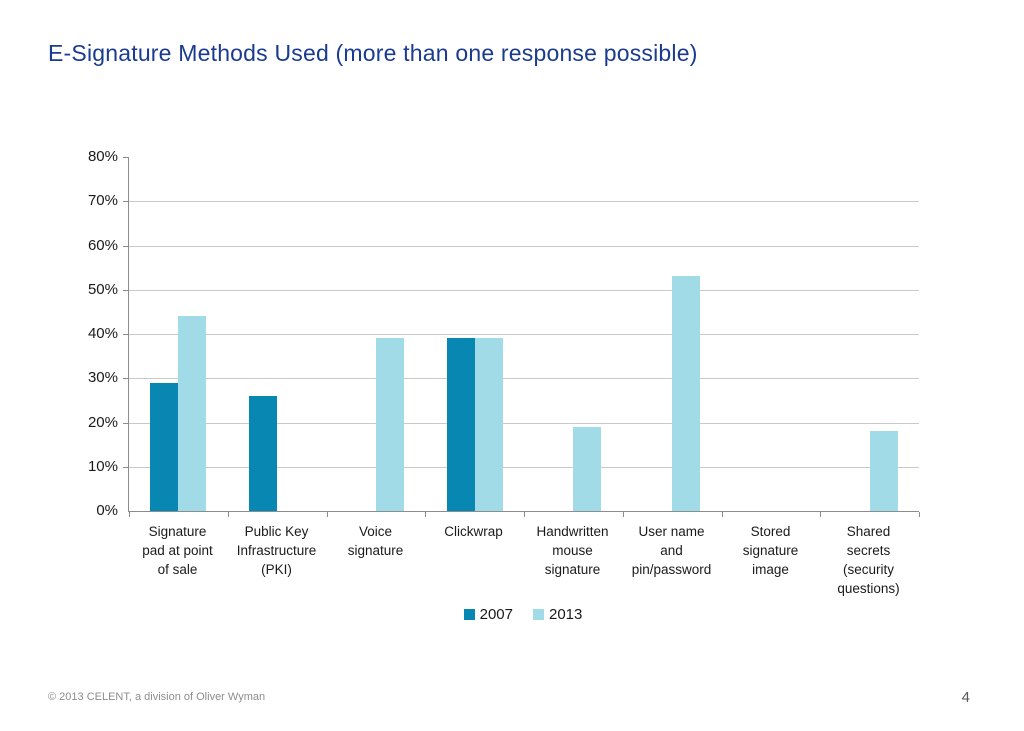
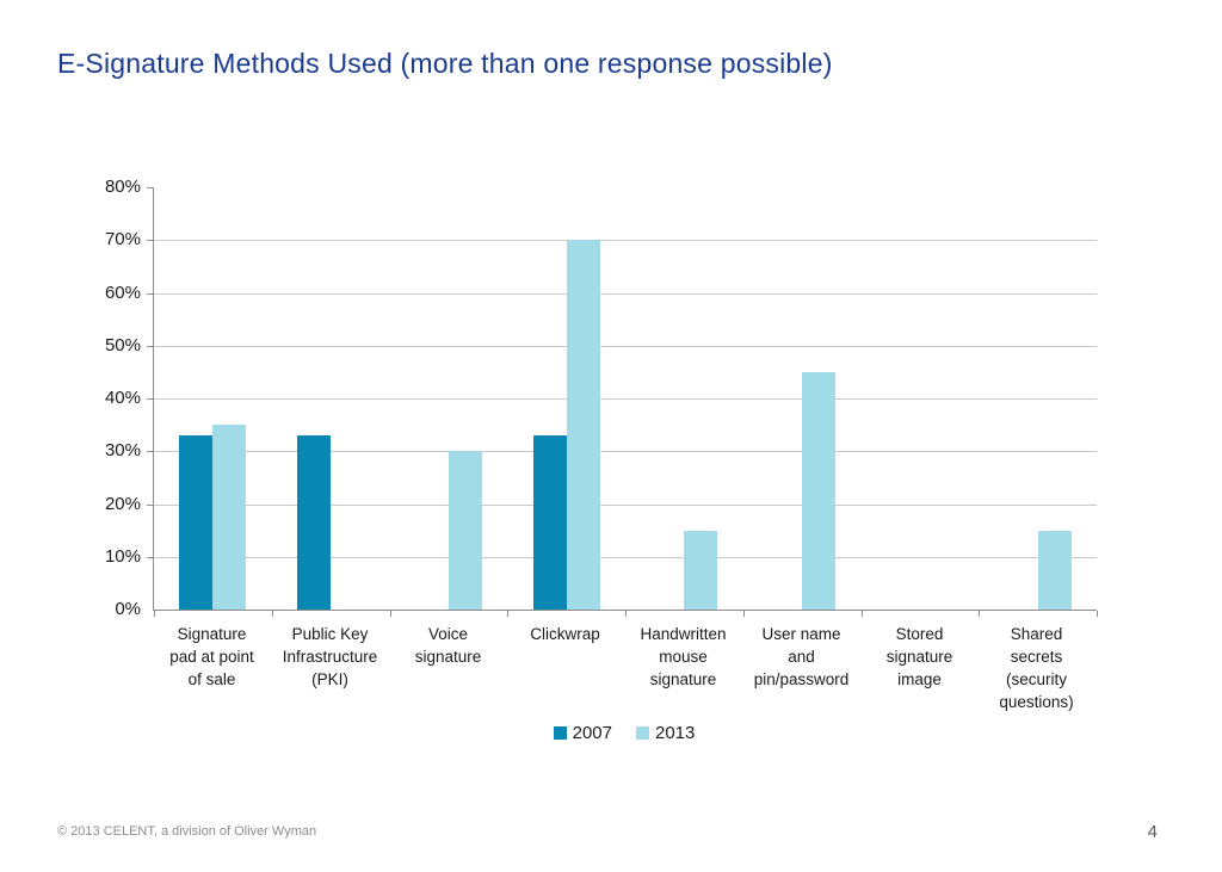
2007/Signature pad at point of sale: 29% -> 33%
2013/Signature pad at point of sale: 44% -> 35%
2007/Public Key Infrastructure (PKI): 26% -> 33%
2013/Voice signature: 39% -> 30%
2007/Clickwrap: 39% -> 33%
2013/Clickwrap: 39% -> 70%
2013/Handwritten mouse signature: 19% -> 15%
2013/User name and pin/password: 53% -> 45%
2013/Shared secrets (security questions): 18% -> 15%
